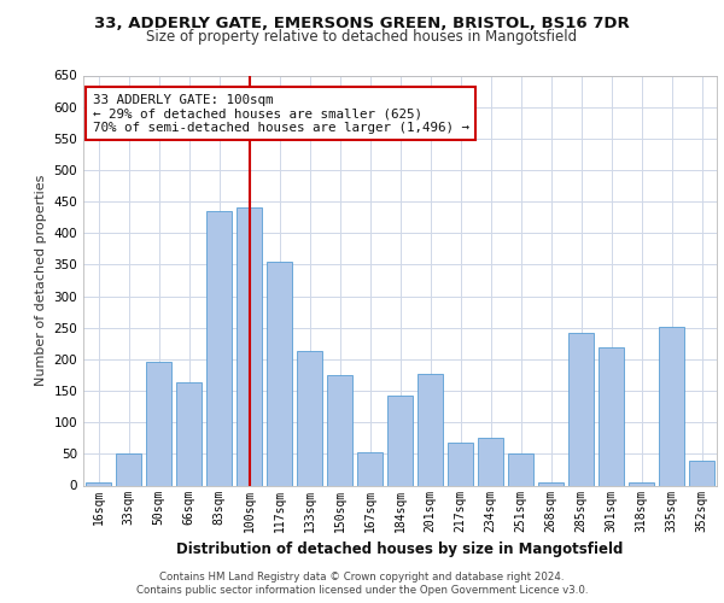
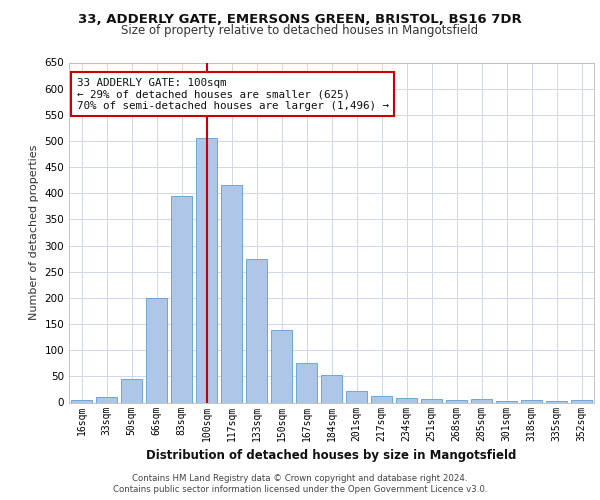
33sqm: 50 -> 10
50sqm: 196 -> 45
66sqm: 164 -> 200
83sqm: 434 -> 395
100sqm: 440 -> 505
117sqm: 354 -> 415
133sqm: 214 -> 275
150sqm: 174 -> 138
167sqm: 52 -> 75
184sqm: 142 -> 52
201sqm: 176 -> 22
217sqm: 68 -> 12
234sqm: 76 -> 8
251sqm: 50 -> 7
285sqm: 242 -> 6
301sqm: 218 -> 2
335sqm: 252 -> 2
352sqm: 40 -> 4
